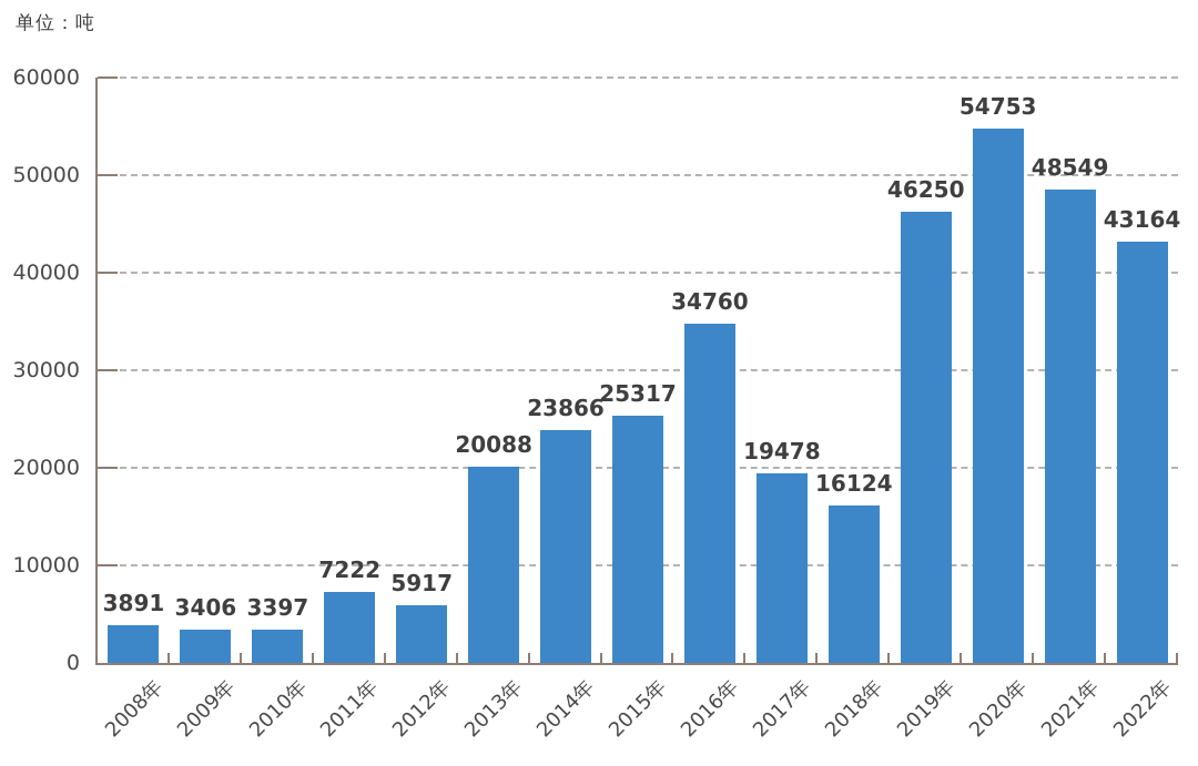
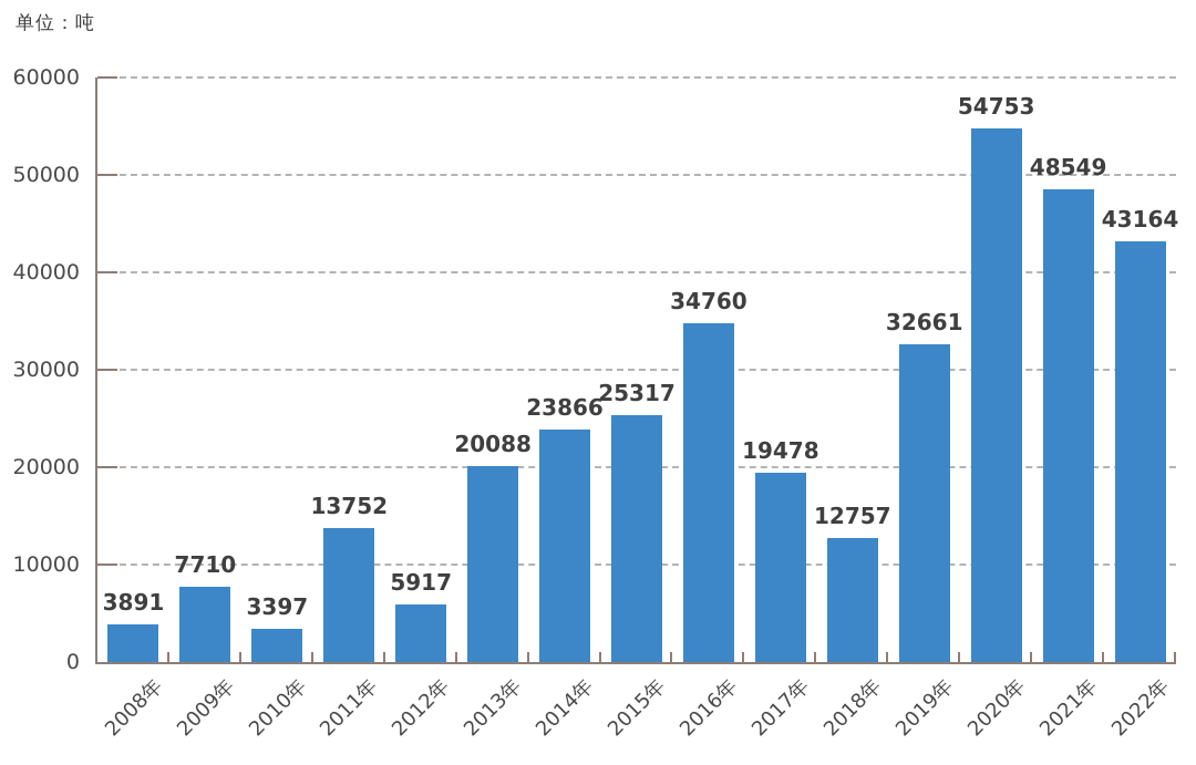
2009年: 3406 -> 7710
2011年: 7222 -> 13752
2018年: 16124 -> 12757
2019年: 46250 -> 32661
